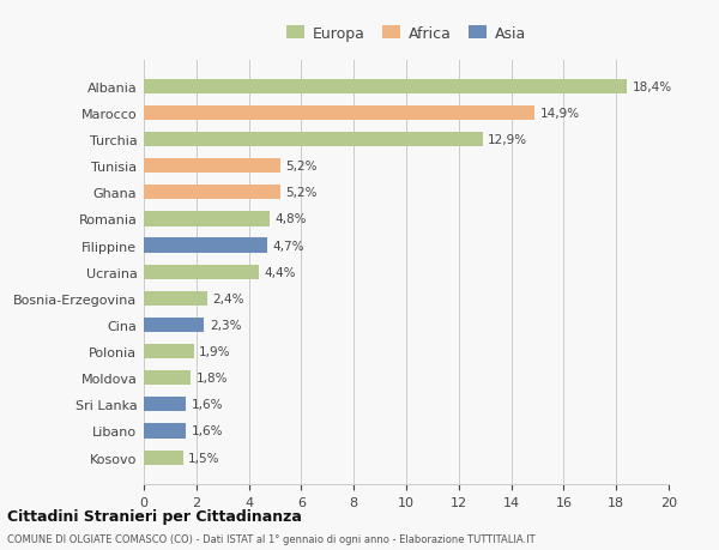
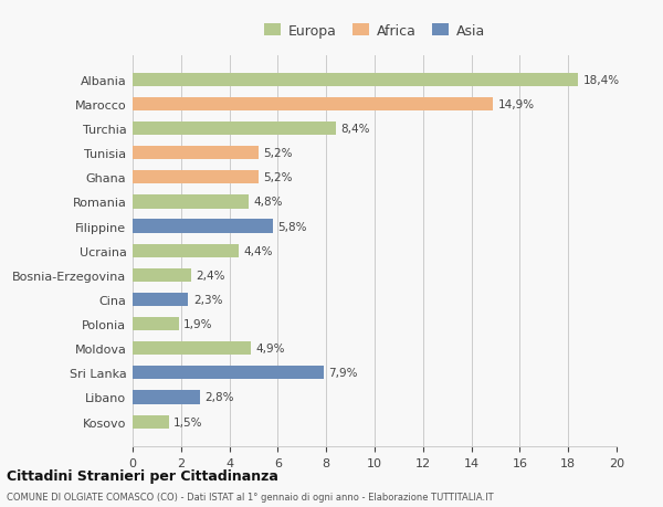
Turchia: 12,9% -> 8,4%
Filippine: 4,7% -> 5,8%
Moldova: 1,8% -> 4,9%
Sri Lanka: 1,6% -> 7,9%
Libano: 1,6% -> 2,8%
